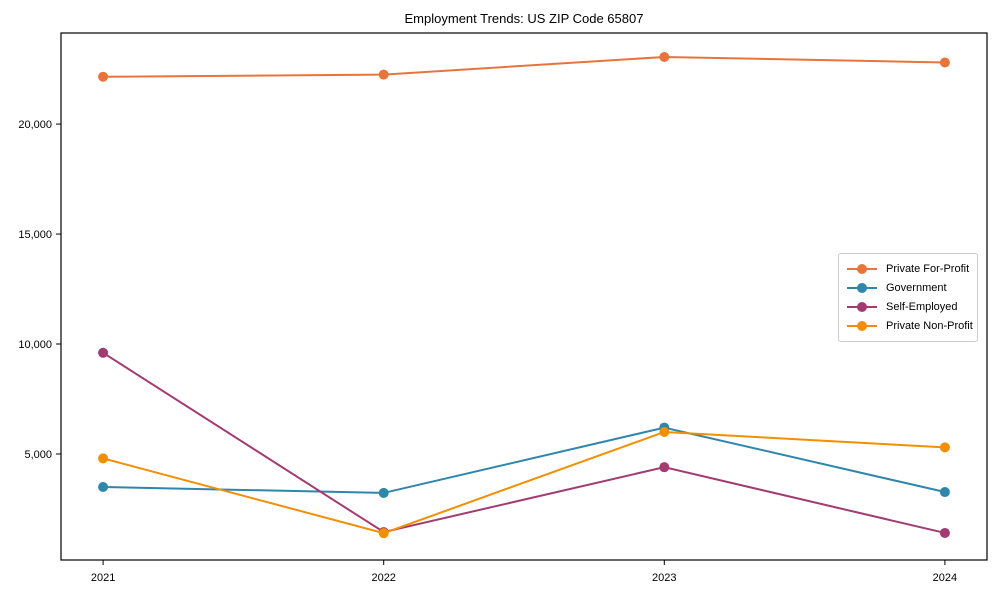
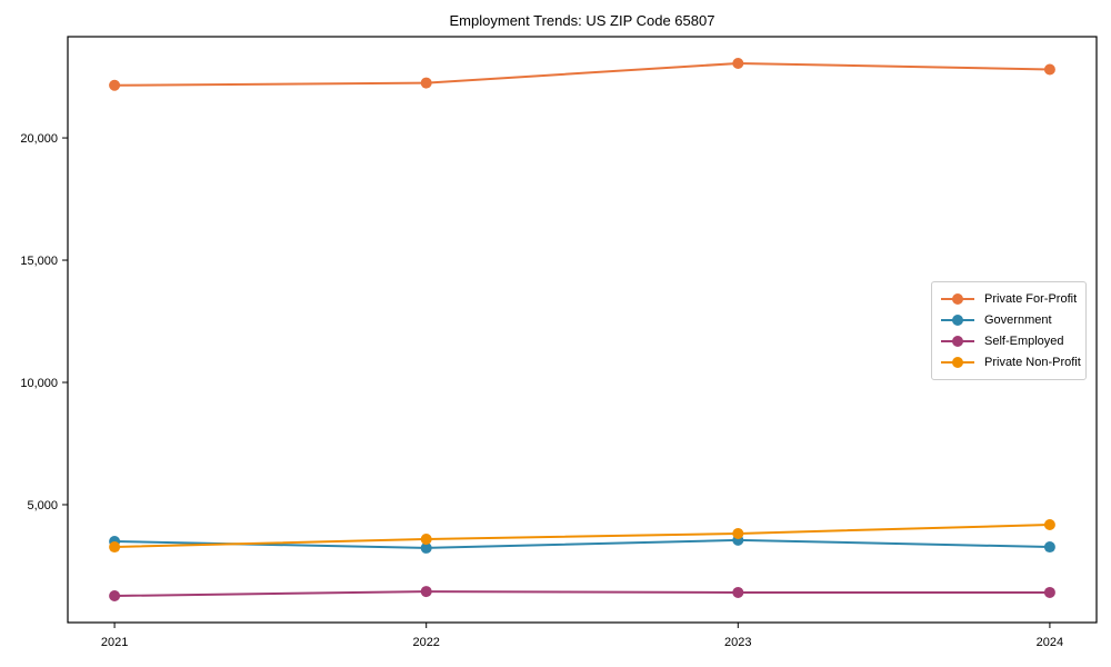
Self-Employed/2021: 9600 -> 1300
Private Non-Profit/2021: 4800 -> 3300
Private Non-Profit/2022: 1400 -> 3600
Government/2023: 6200 -> 3600
Self-Employed/2023: 4400 -> 1400
Private Non-Profit/2023: 6000 -> 3800
Private Non-Profit/2024: 5300 -> 4200
